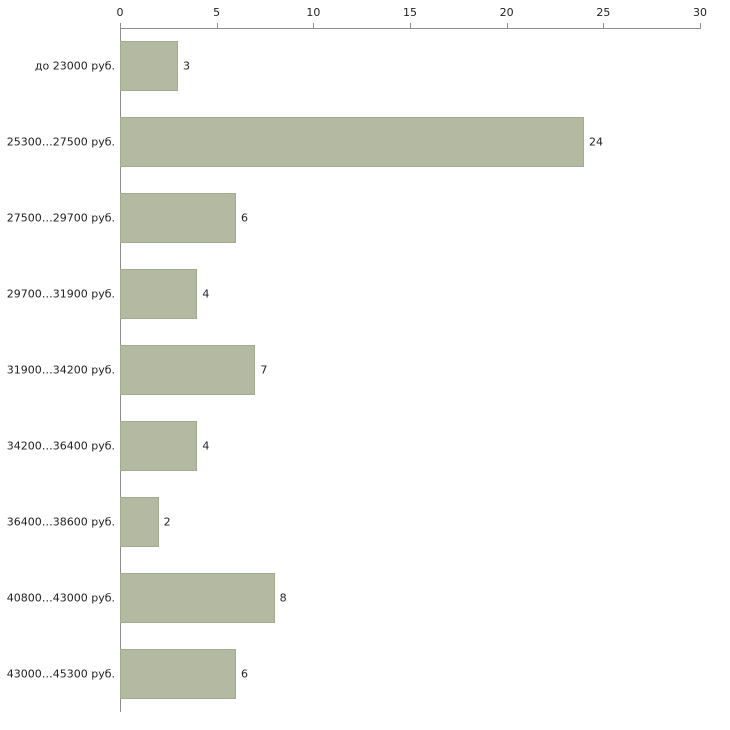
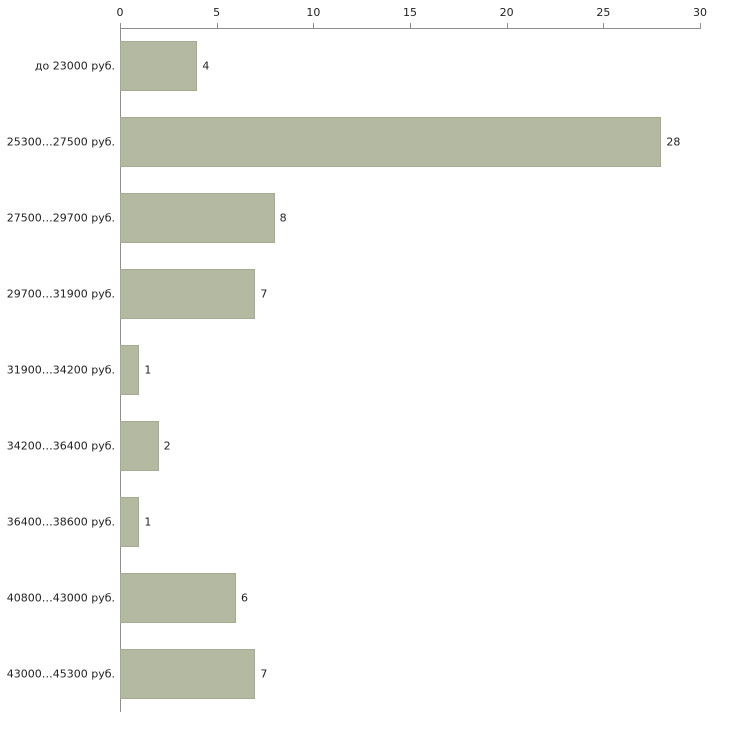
до 23000 руб.: 3 -> 4
25300…27500 руб.: 24 -> 28
27500…29700 руб.: 6 -> 8
29700…31900 руб.: 4 -> 7
31900…34200 руб.: 7 -> 1
34200…36400 руб.: 4 -> 2
36400…38600 руб.: 2 -> 1
40800…43000 руб.: 8 -> 6
43000…45300 руб.: 6 -> 7
